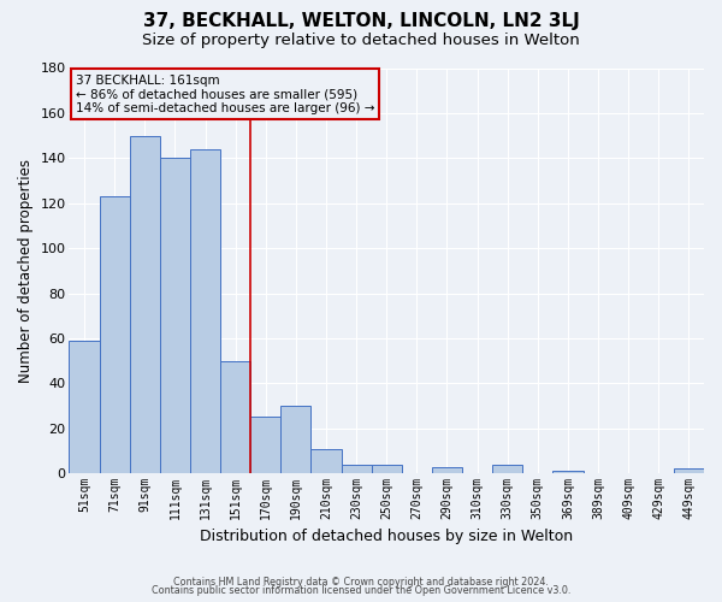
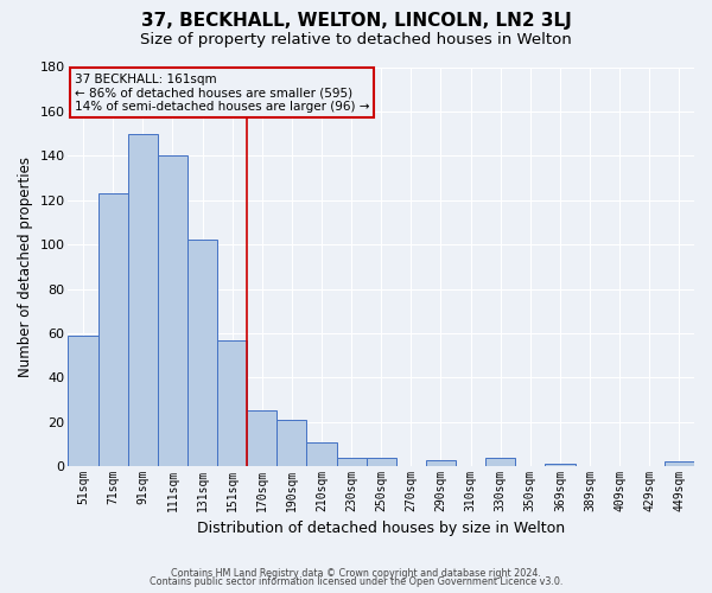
131sqm: 144 -> 102
151sqm: 50 -> 57
190sqm: 30 -> 21
